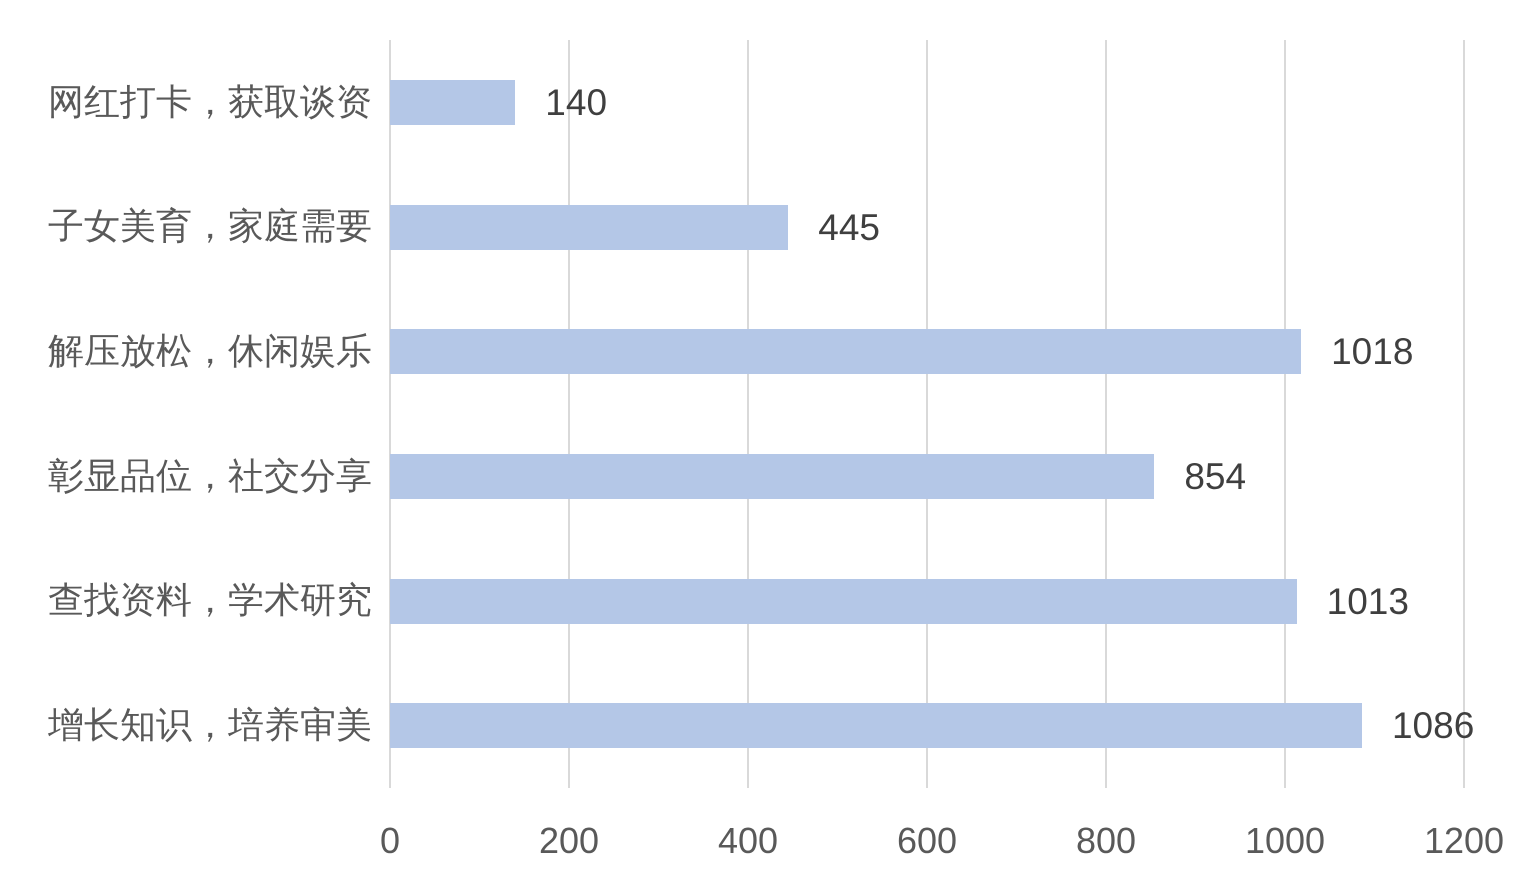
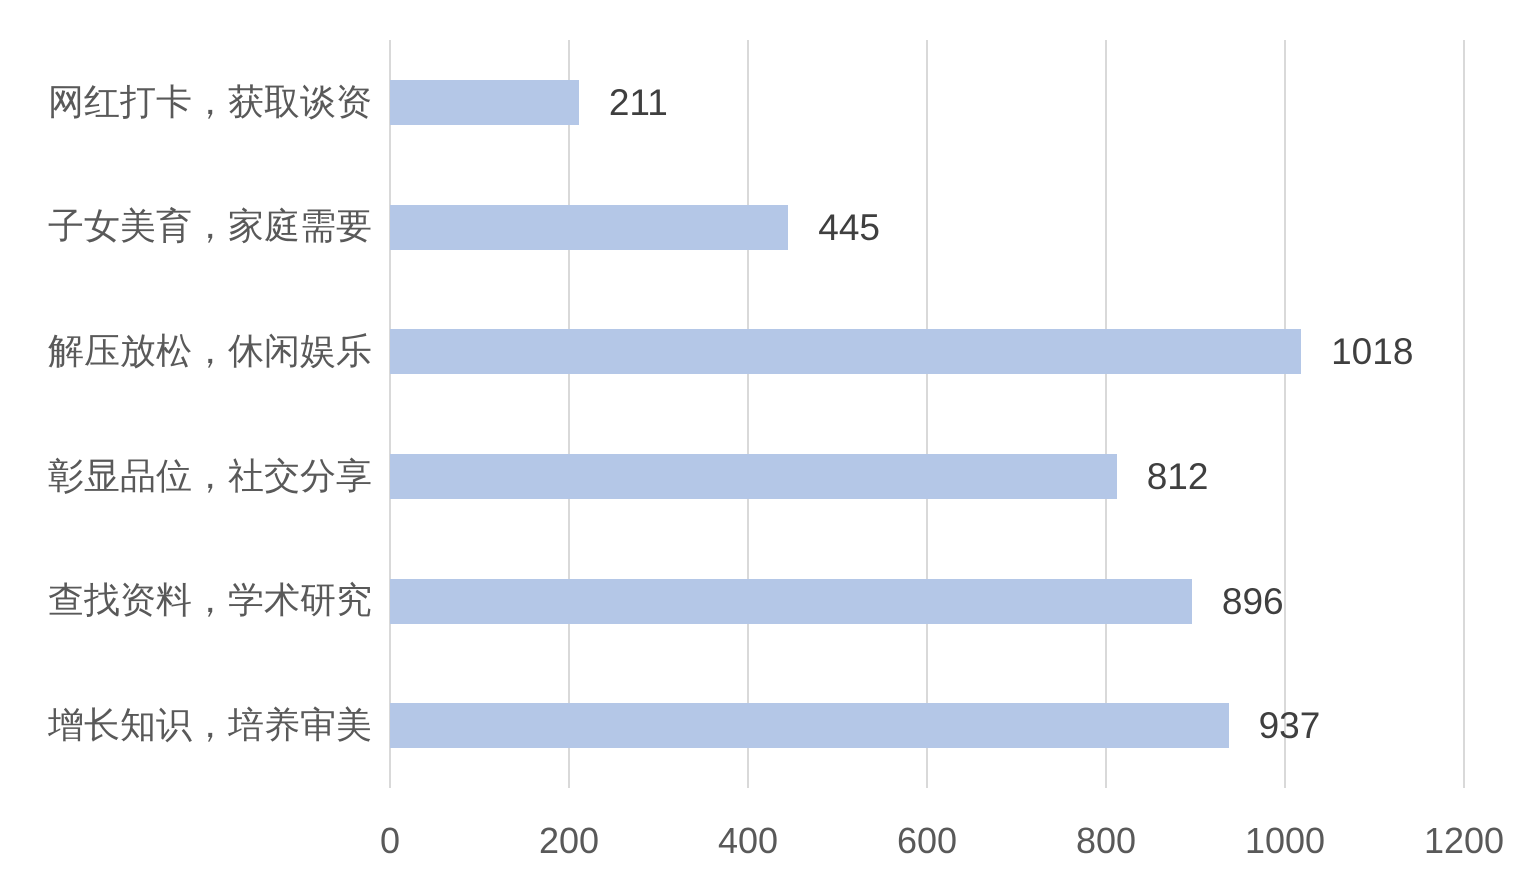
网红打卡，获取谈资: 140 -> 211
彰显品位，社交分享: 854 -> 812
查找资料，学术研究: 1013 -> 896
增长知识，培养审美: 1086 -> 937
